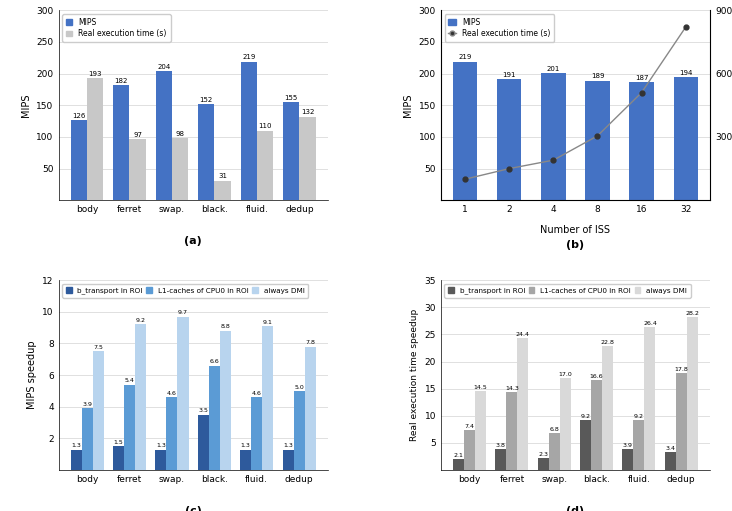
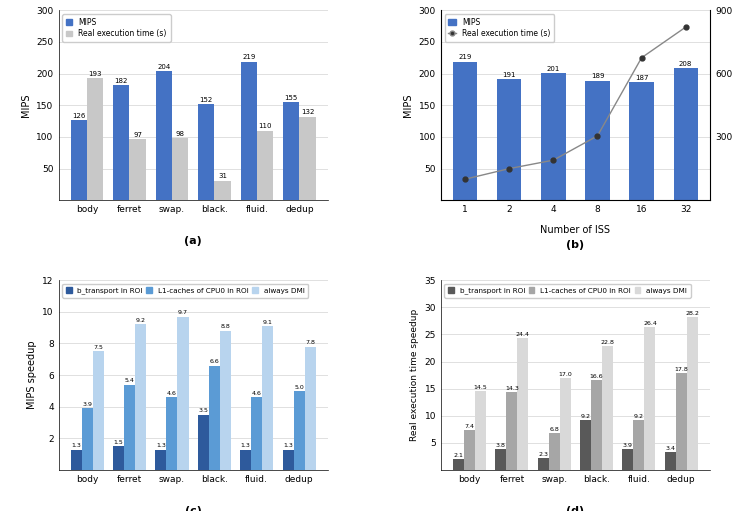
Real execution time (s)/16: 510 -> 675
MIPS/32: 194 -> 208
